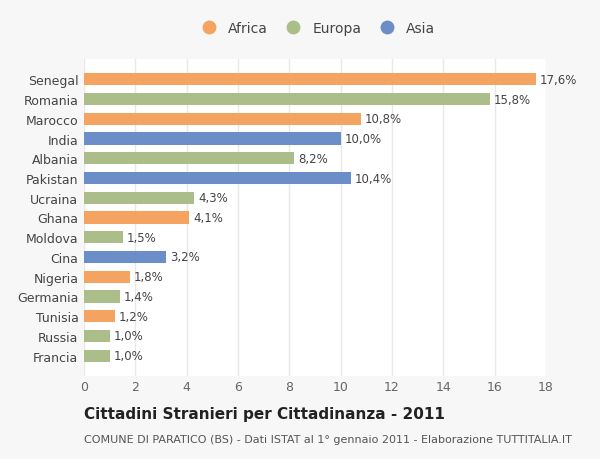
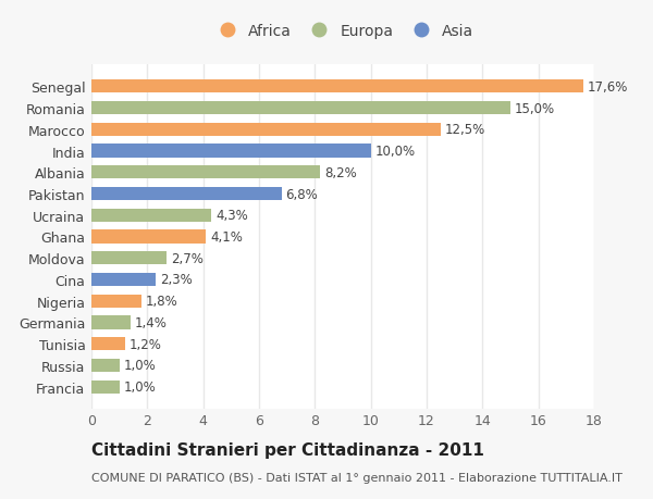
Romania: 15,8% -> 15,0%
Marocco: 10,8% -> 12,5%
Pakistan: 10,4% -> 6,8%
Moldova: 1,5% -> 2,7%
Cina: 3,2% -> 2,3%
